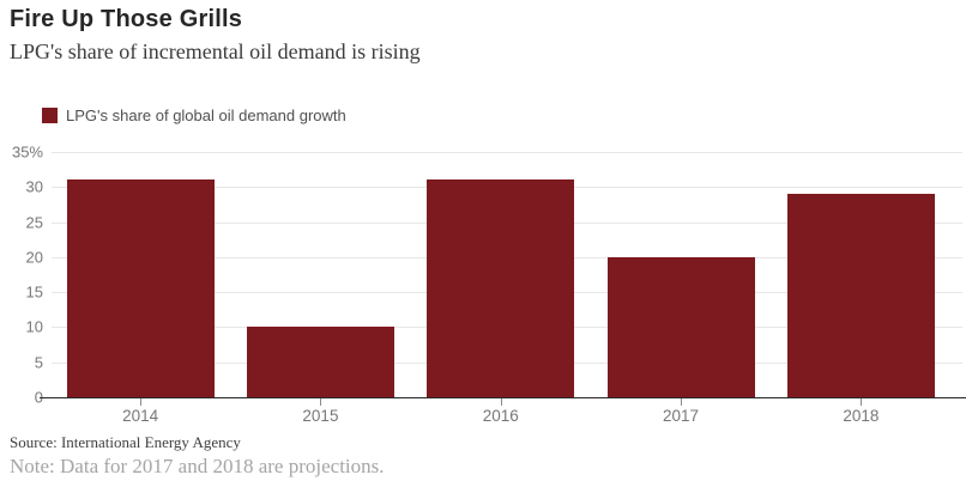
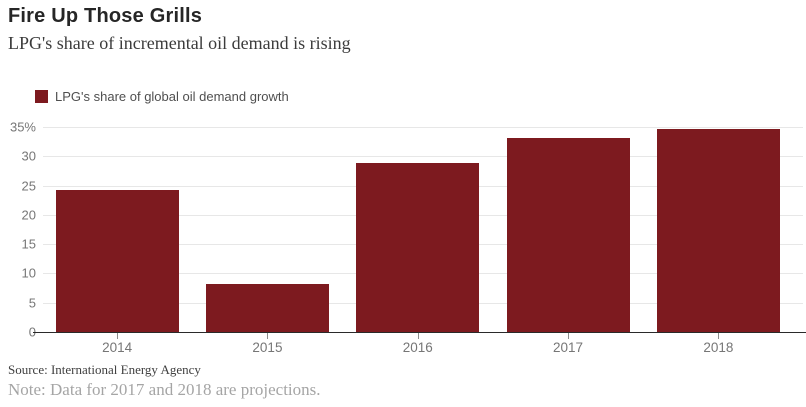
2014: 31% -> 24%
2015: 10% -> 8%
2016: 31% -> 29%
2017: 20% -> 33%
2018: 29% -> 35%
